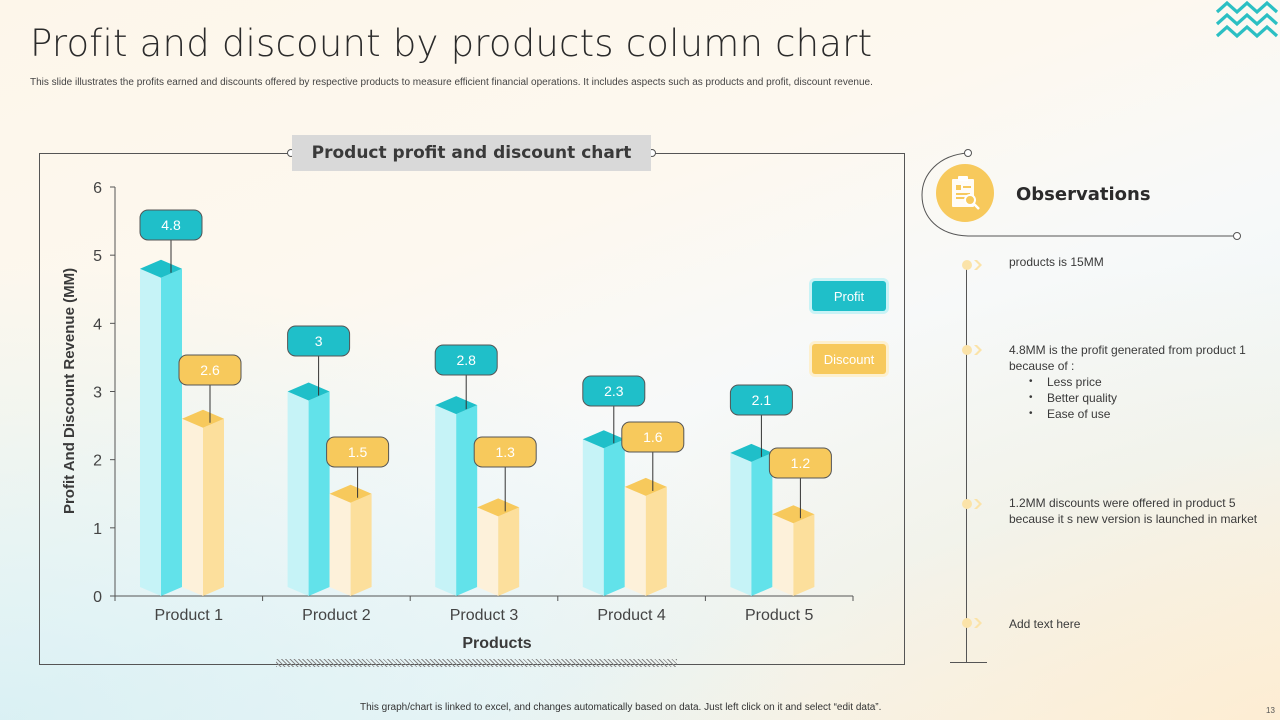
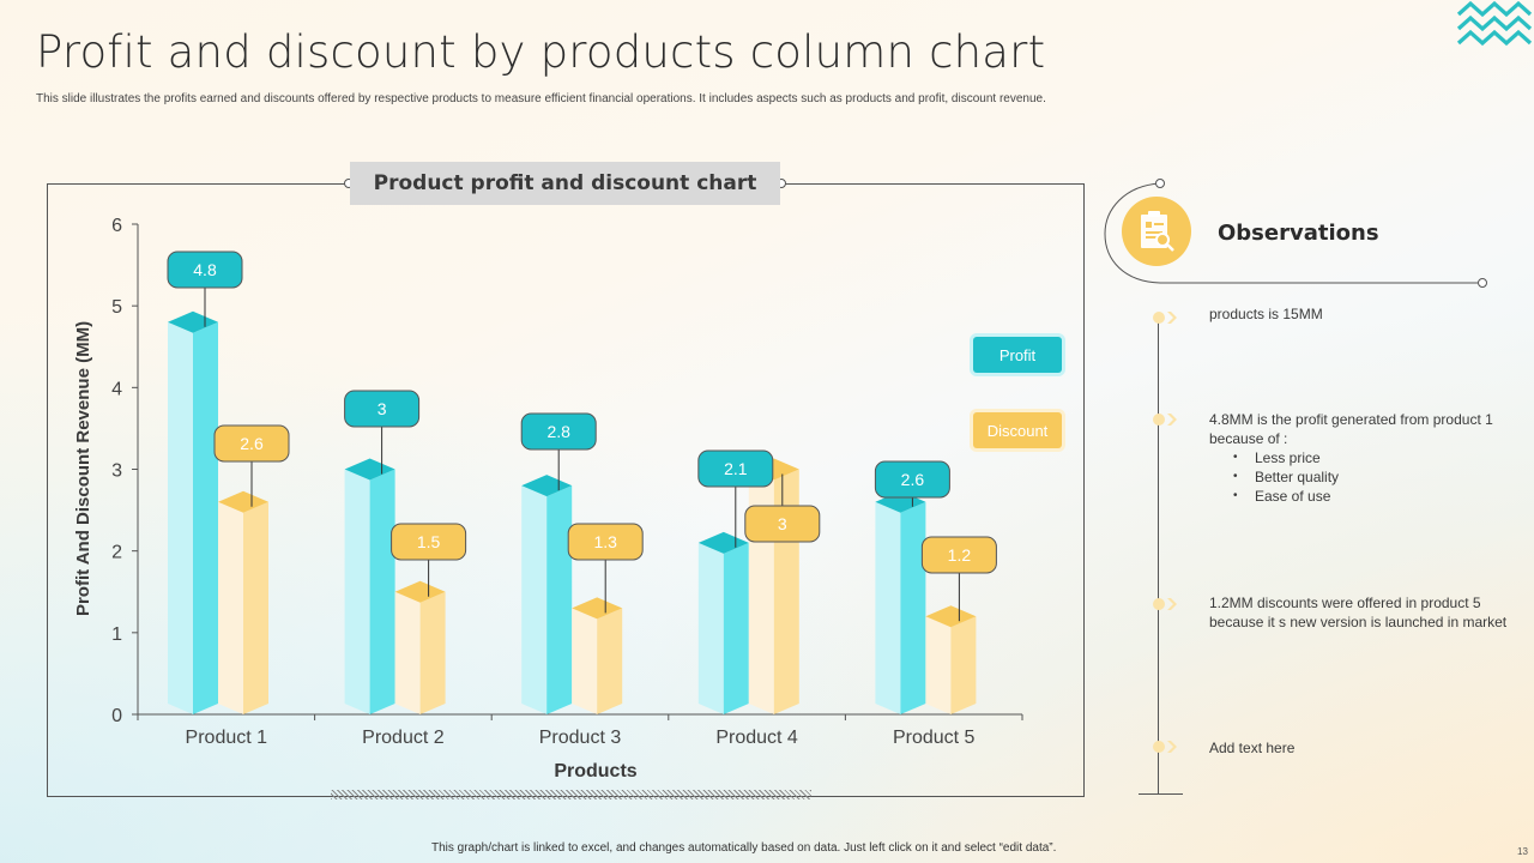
Profit/Product 4: 2.3 -> 2.1
Discount/Product 4: 1.6 -> 3
Profit/Product 5: 2.1 -> 2.6
